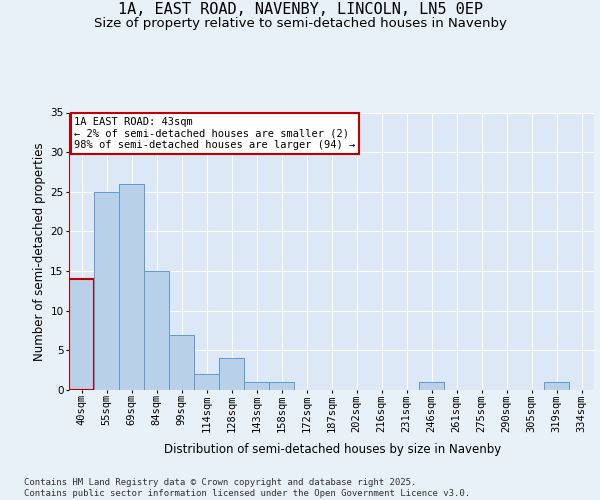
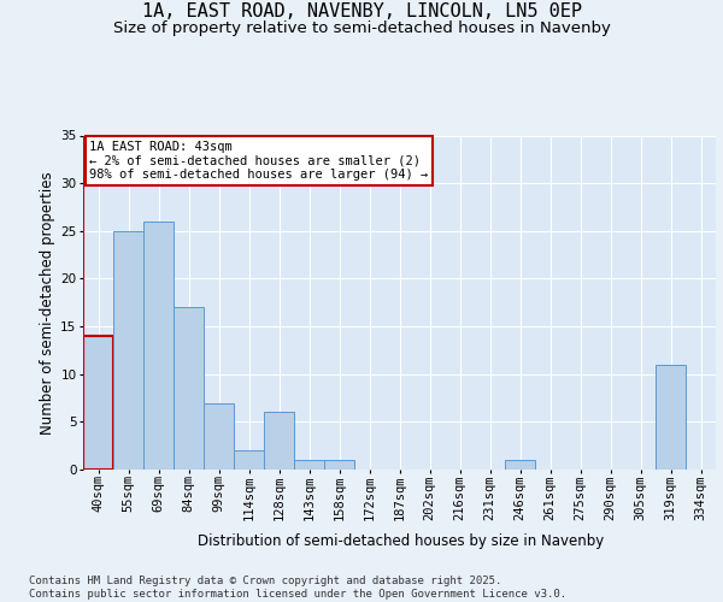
84sqm: 15 -> 17
128sqm: 4 -> 6
319sqm: 1 -> 11
